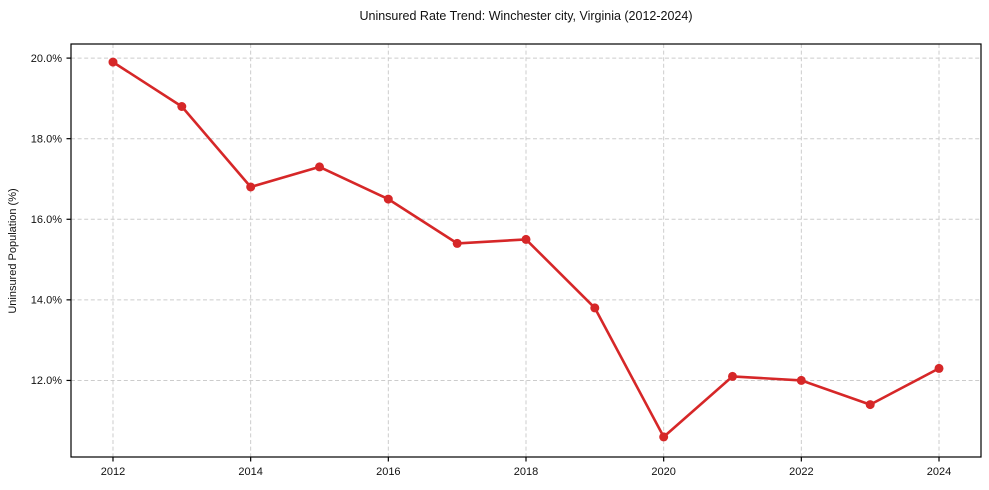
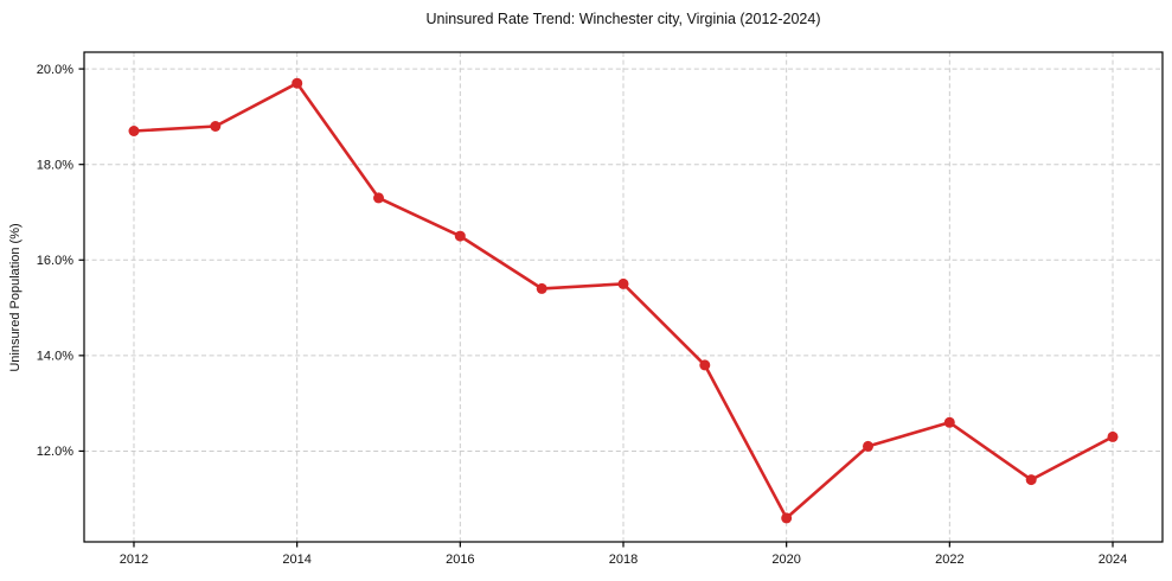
2012: 19.9% -> 18.7%
2014: 16.8% -> 19.7%
2022: 12.0% -> 12.6%
